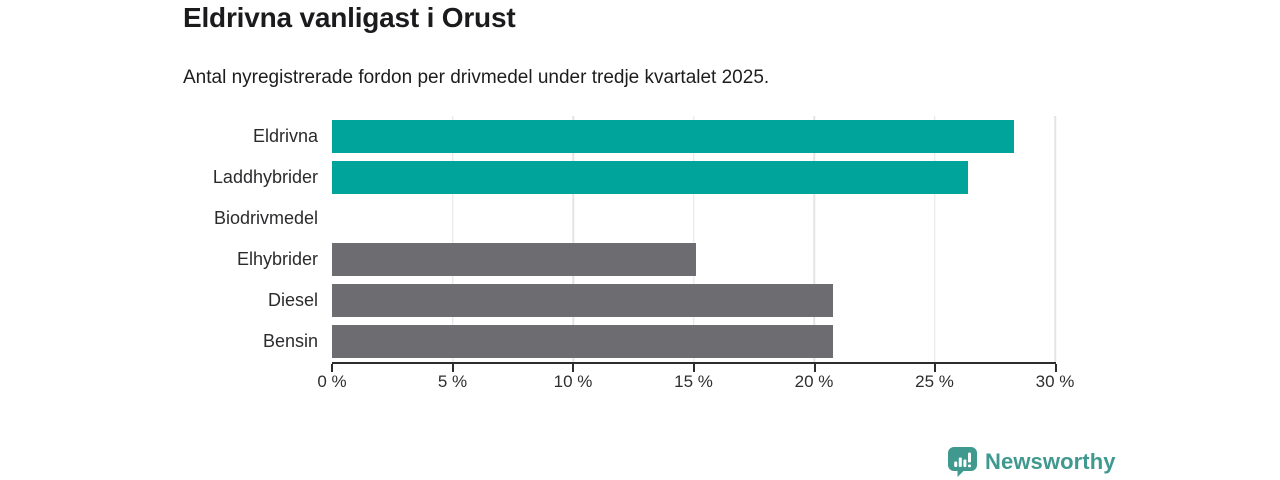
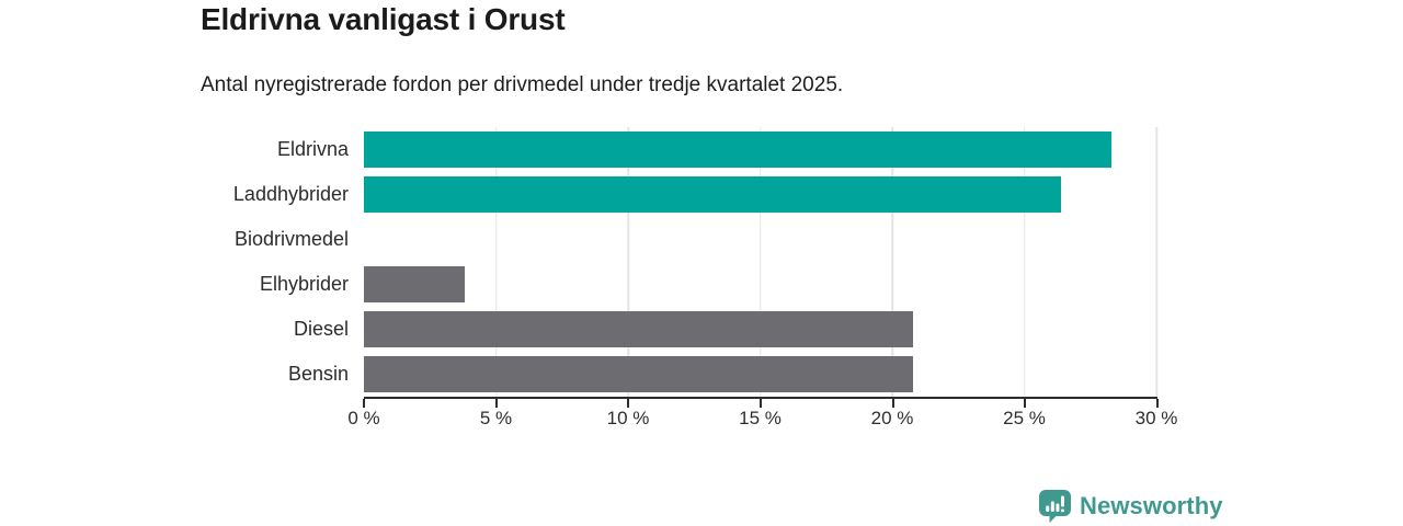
Elhybrider: 15.1% -> 3.8%
